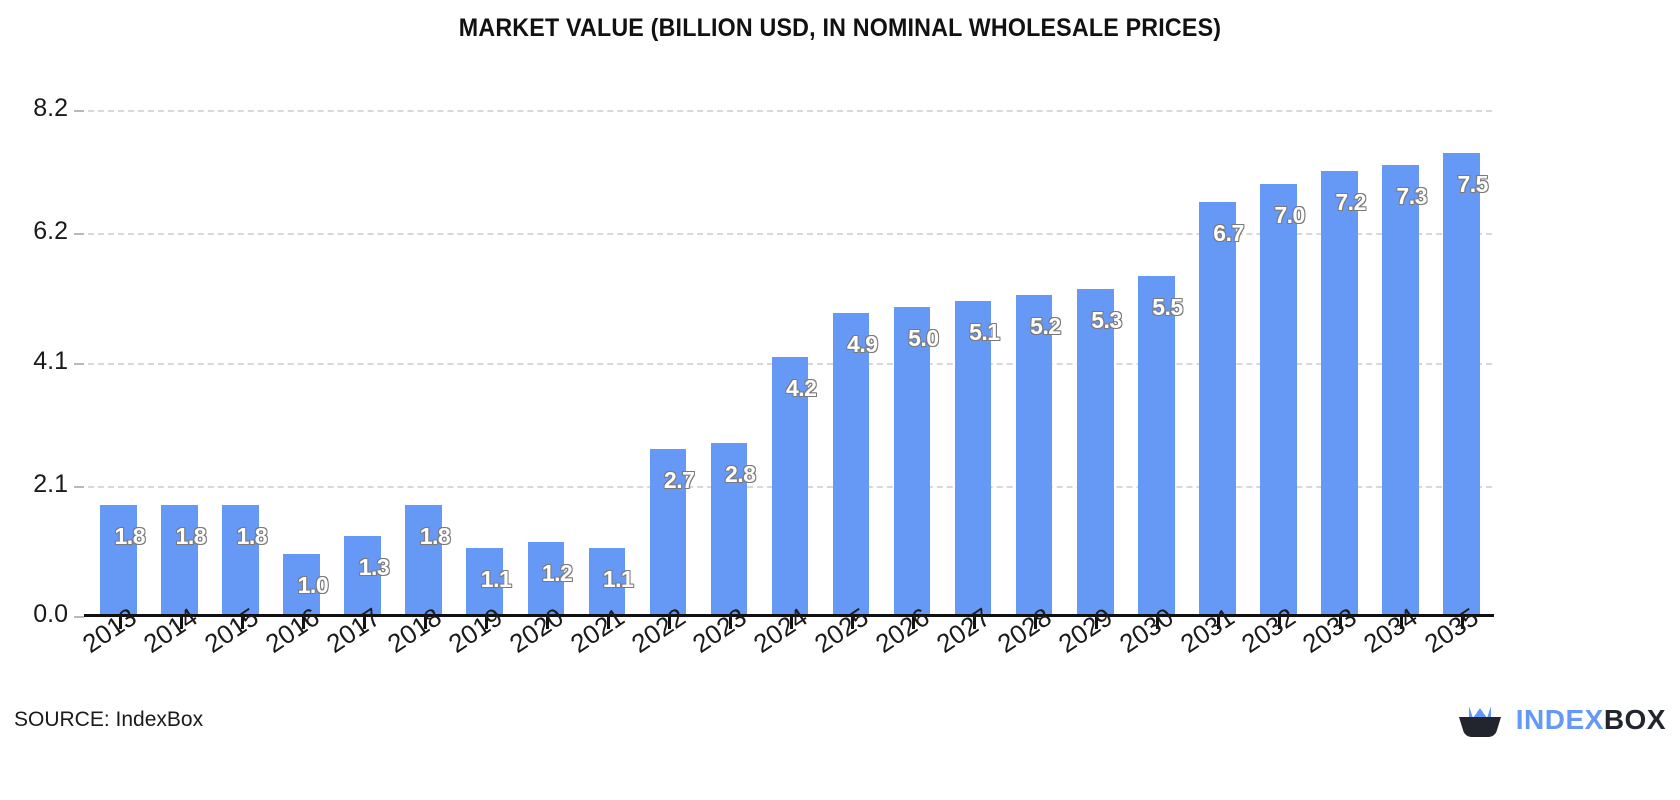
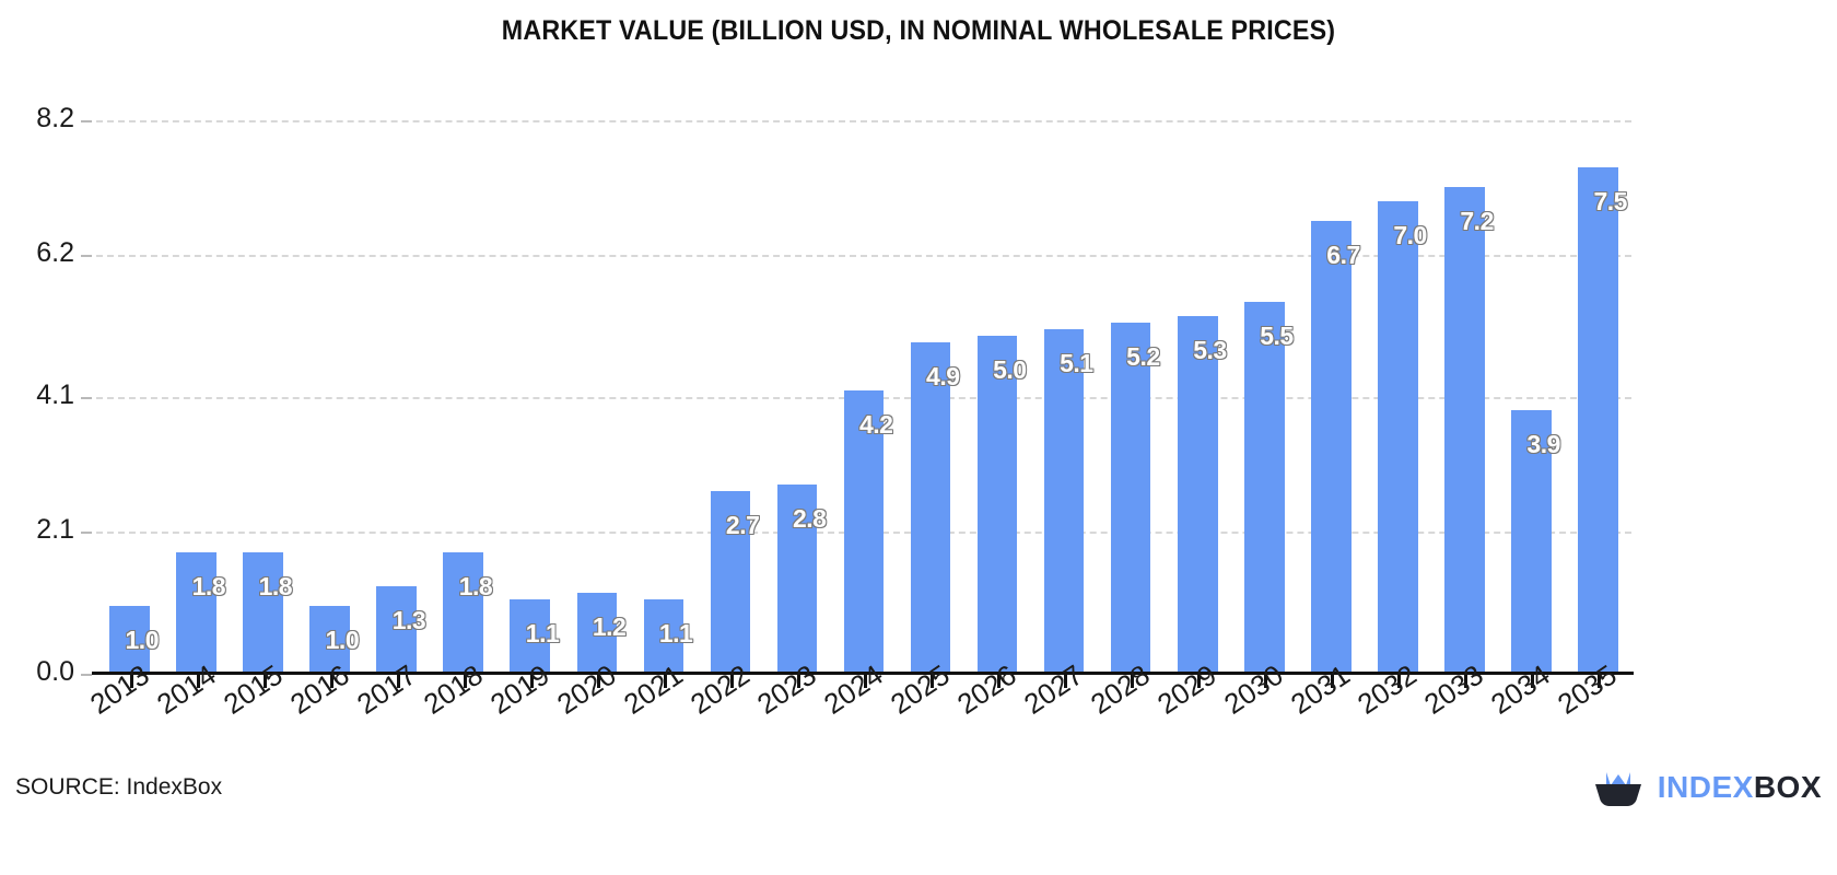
2013: 1.8 -> 1.0
2034: 7.3 -> 3.9
